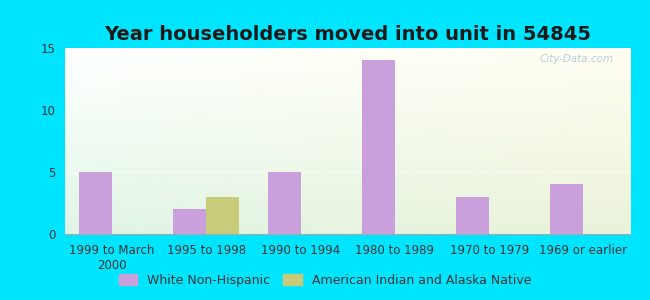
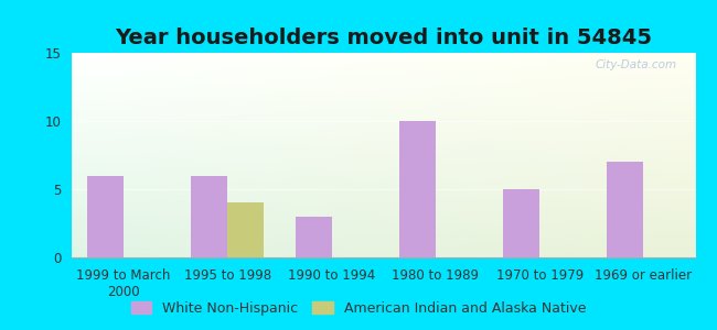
White Non-Hispanic/1999 to March 2000: 5 -> 6
White Non-Hispanic/1995 to 1998: 2 -> 6
American Indian and Alaska Native/1995 to 1998: 3 -> 4
White Non-Hispanic/1990 to 1994: 5 -> 3
White Non-Hispanic/1980 to 1989: 14 -> 10
White Non-Hispanic/1970 to 1979: 3 -> 5
White Non-Hispanic/1969 or earlier: 4 -> 7
